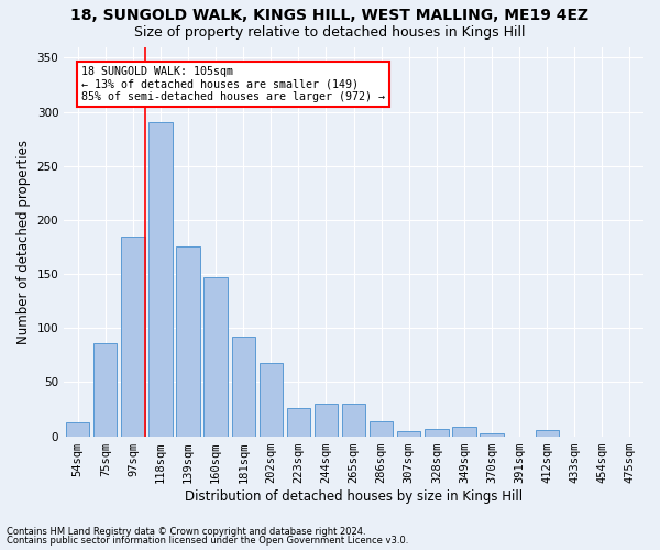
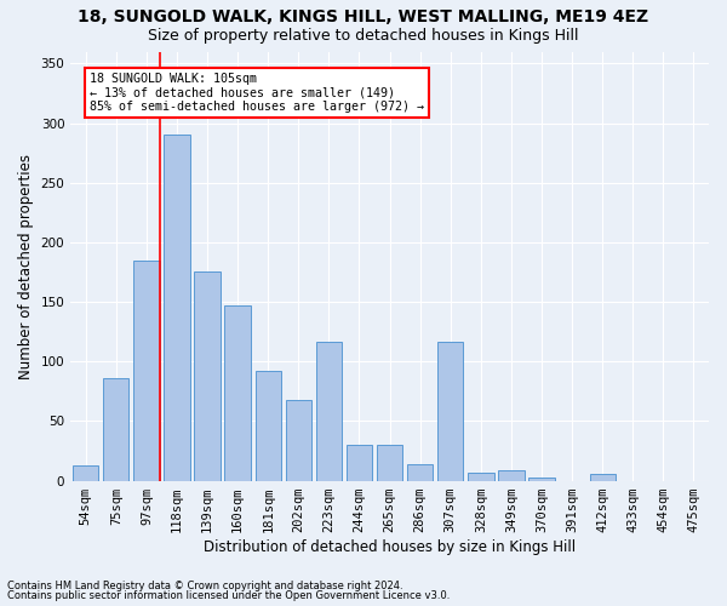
223sqm: 26 -> 116
307sqm: 5 -> 116
